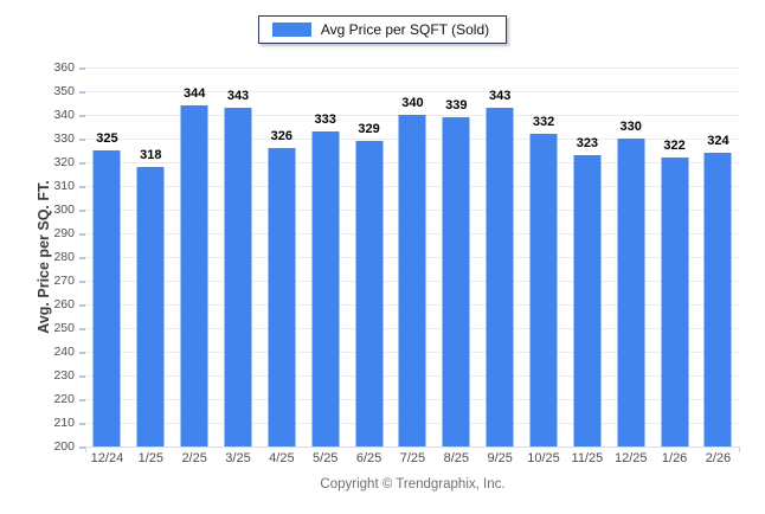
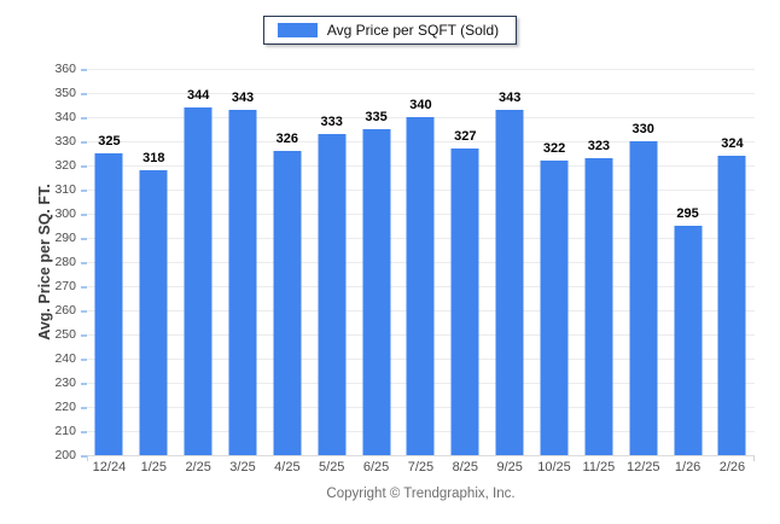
6/25: 329 -> 335
8/25: 339 -> 327
10/25: 332 -> 322
1/26: 322 -> 295
